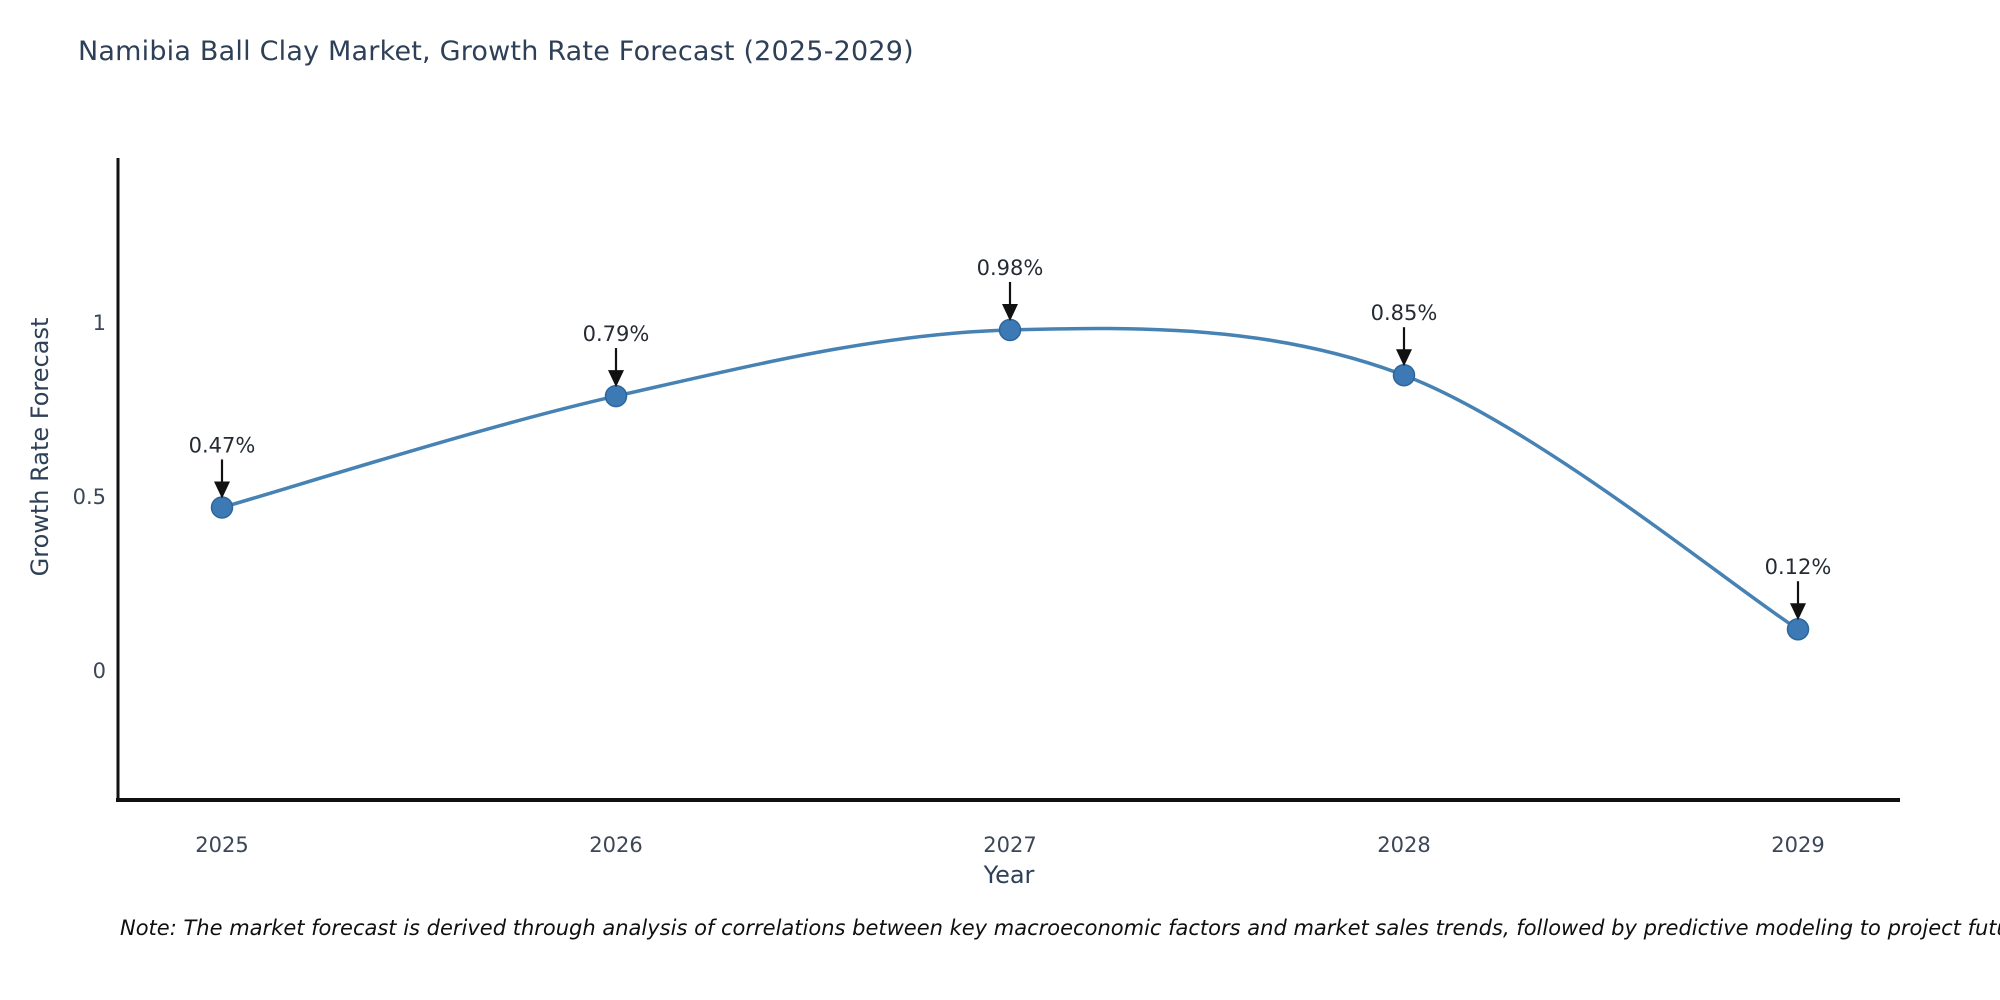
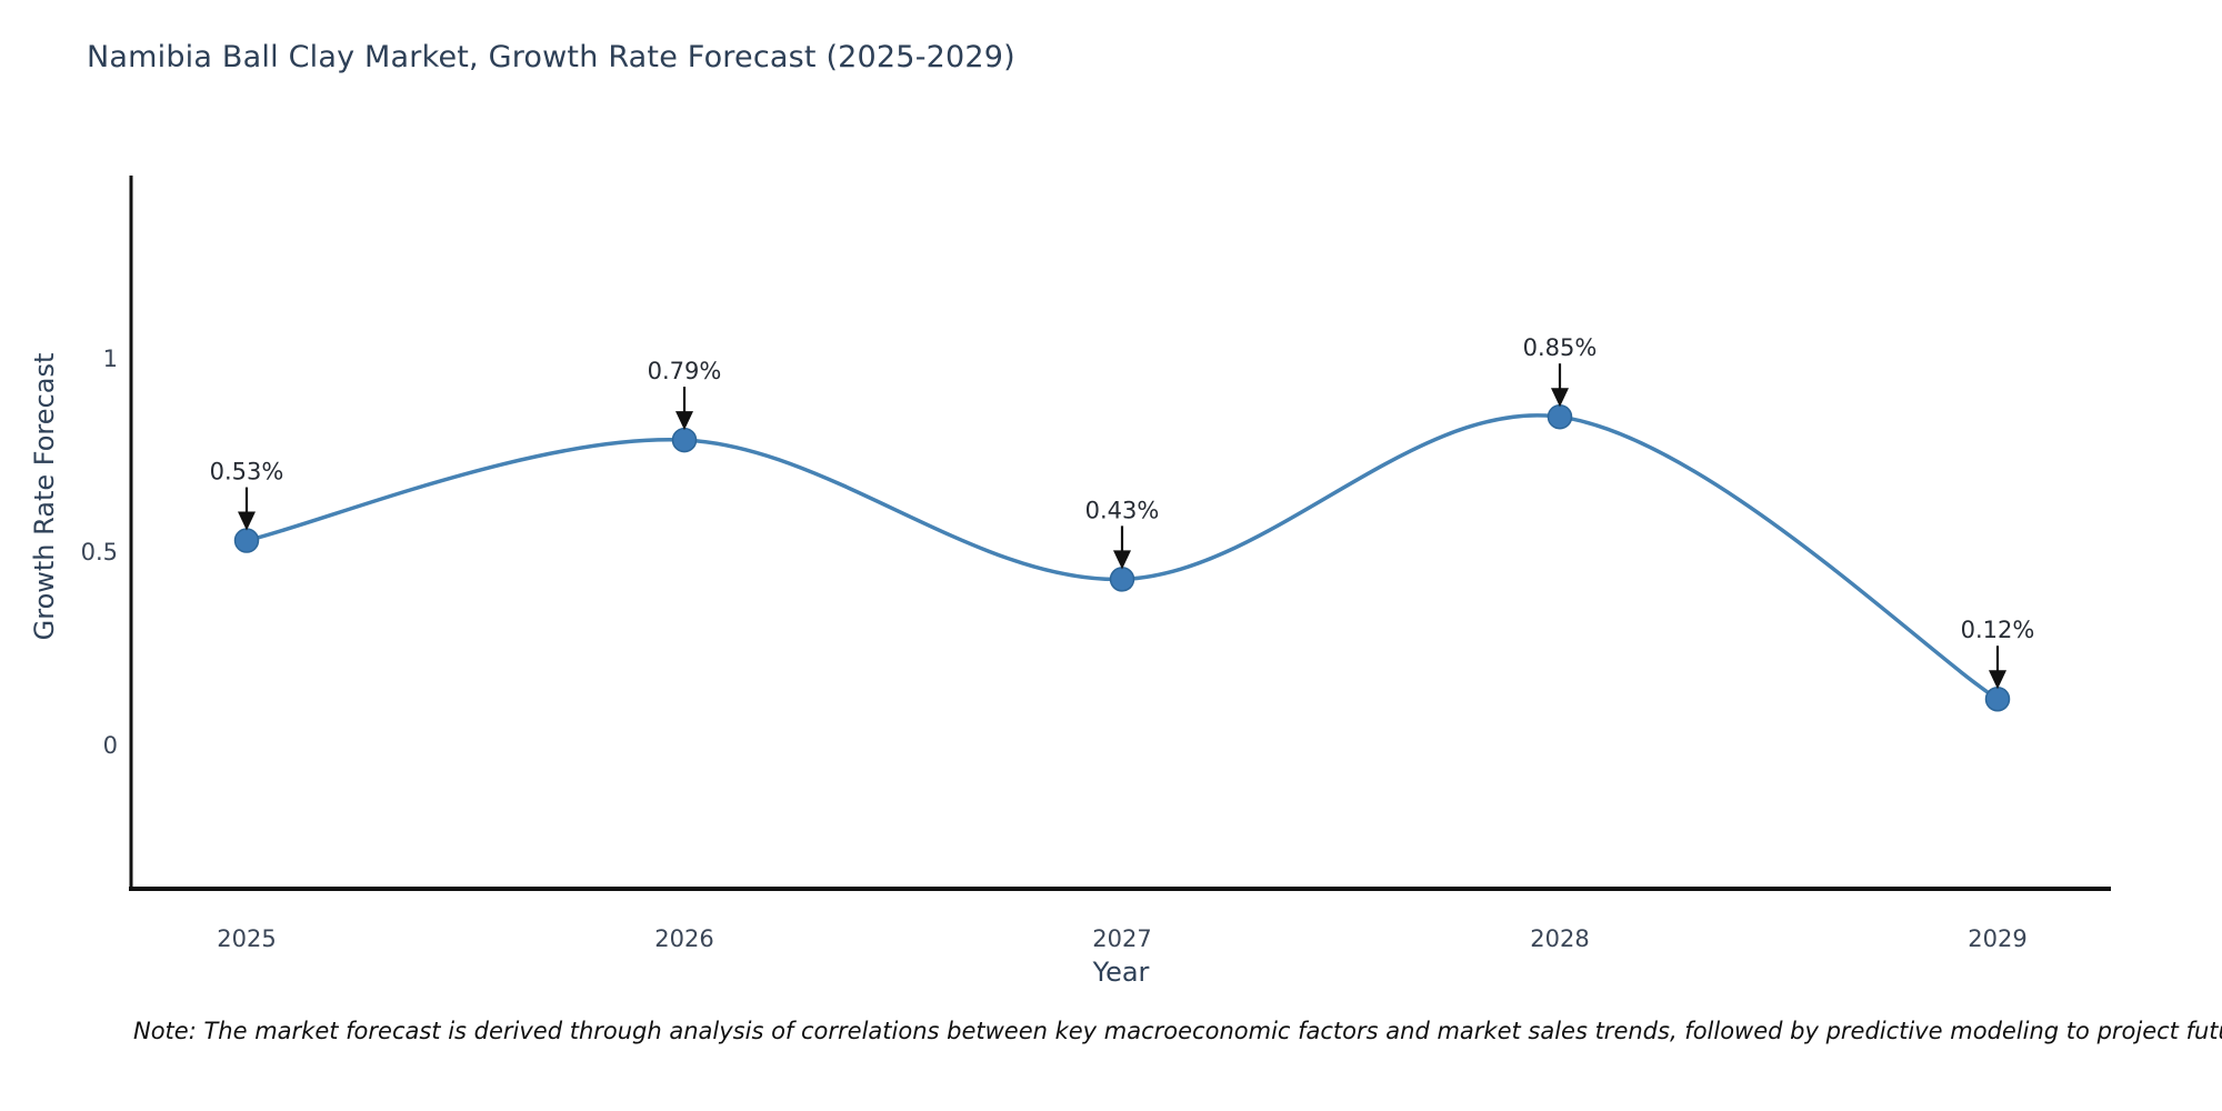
2025: 0.47% -> 0.53%
2027: 0.98% -> 0.43%
